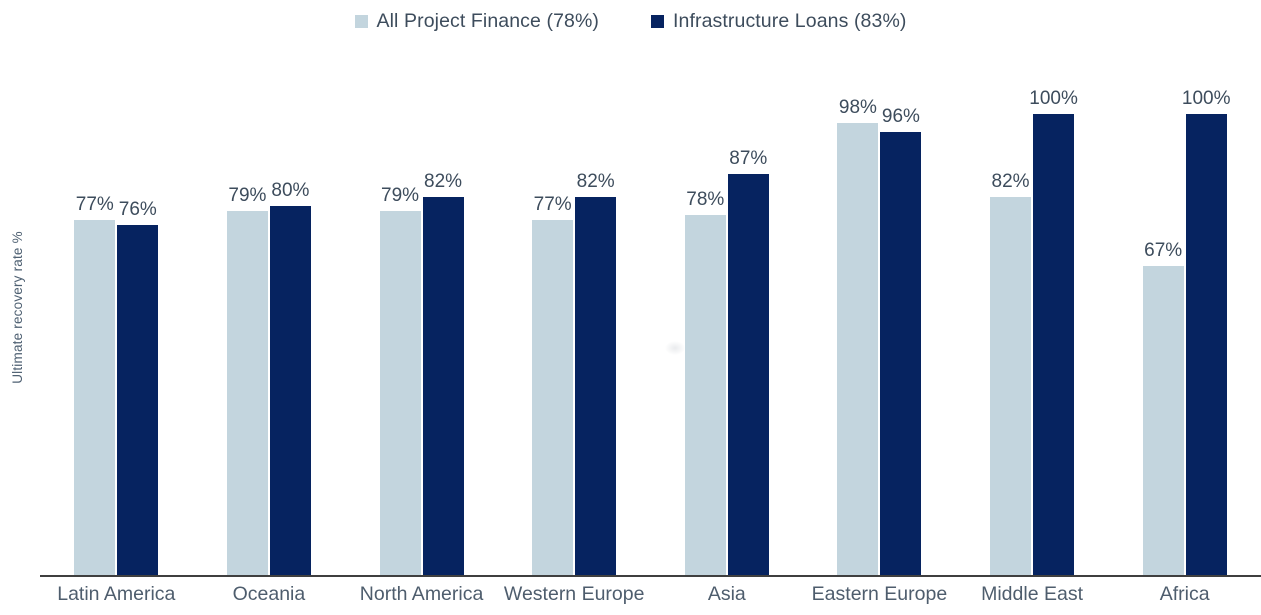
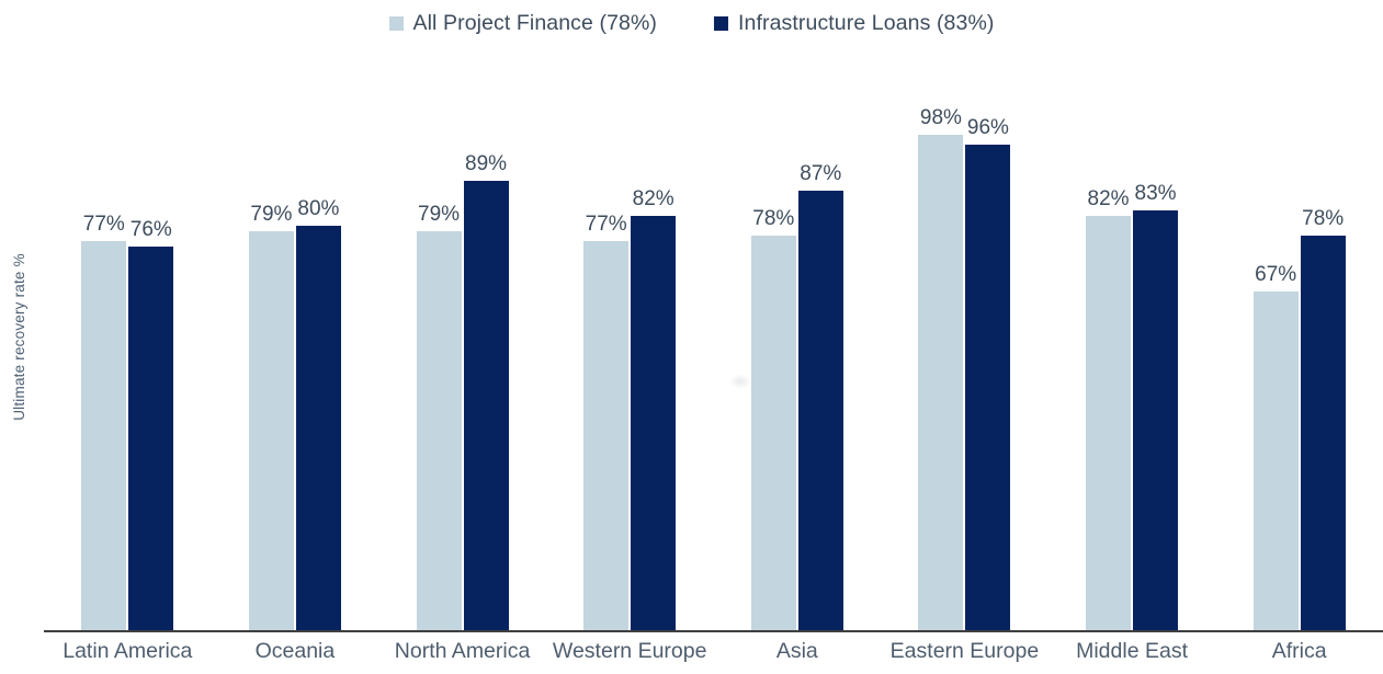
Infrastructure Loans (83%)/North America: 82% -> 89%
Infrastructure Loans (83%)/Middle East: 100% -> 83%
Infrastructure Loans (83%)/Africa: 100% -> 78%
